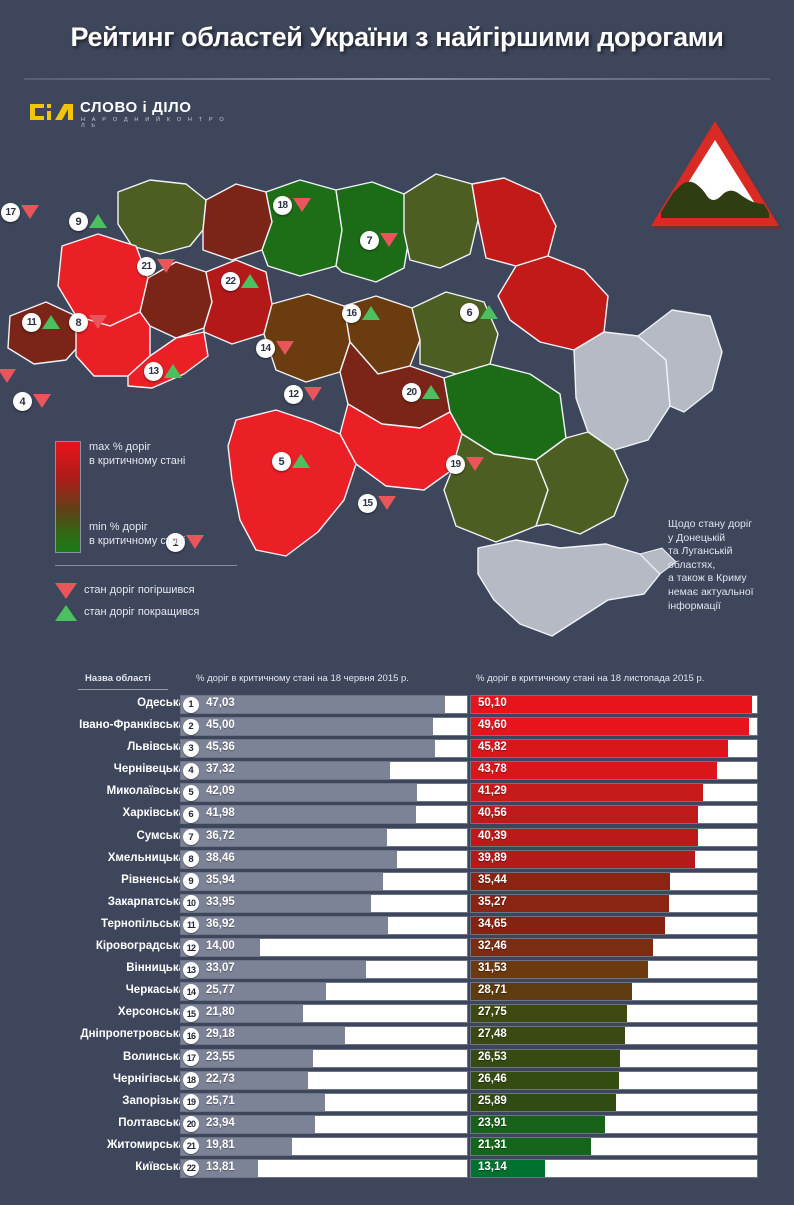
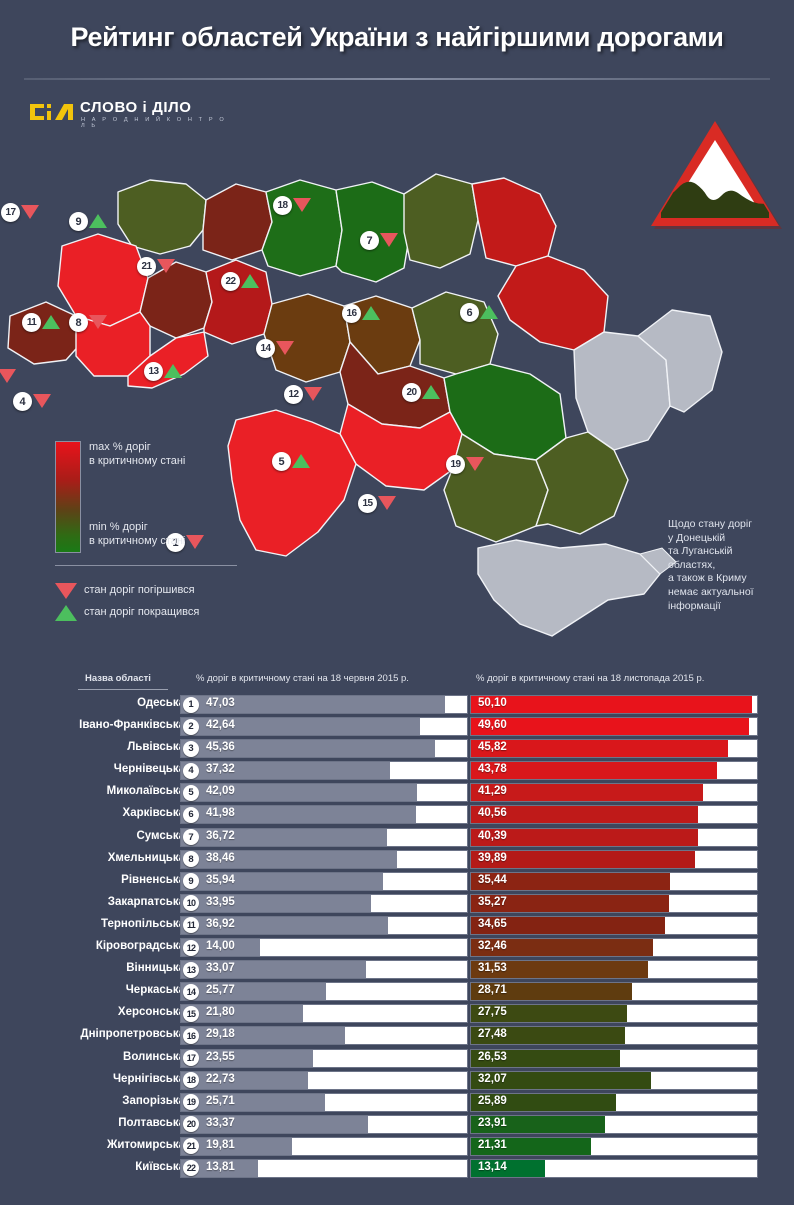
% доріг в критичному стані на 18 червня 2015 р./Івано-Франківська: 45,00 -> 42,64
% доріг в критичному стані на 18 листопада 2015 р./Чернігівська: 26,46 -> 32,07
% доріг в критичному стані на 18 червня 2015 р./Полтавська: 23,94 -> 33,37
